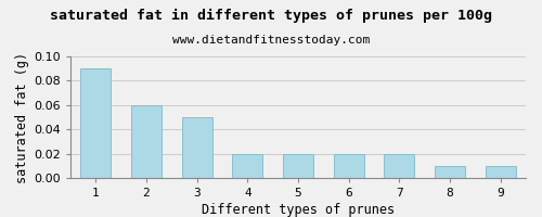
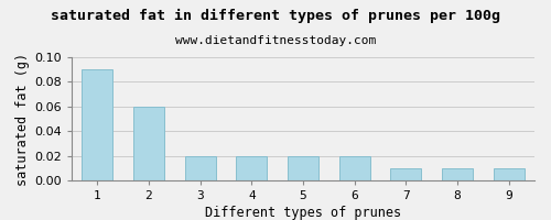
3: 0.05 -> 0.02
7: 0.02 -> 0.01
